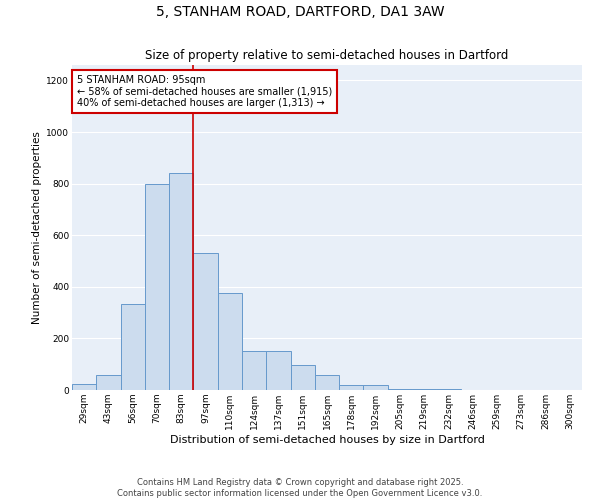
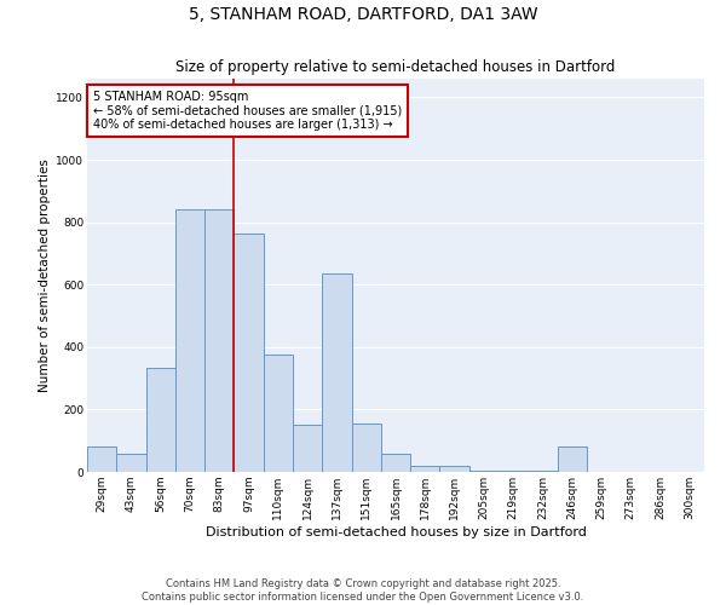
29sqm: 25 -> 80
70sqm: 800 -> 840
97sqm: 530 -> 765
137sqm: 150 -> 635
151sqm: 95 -> 155
246sqm: 1 -> 80
